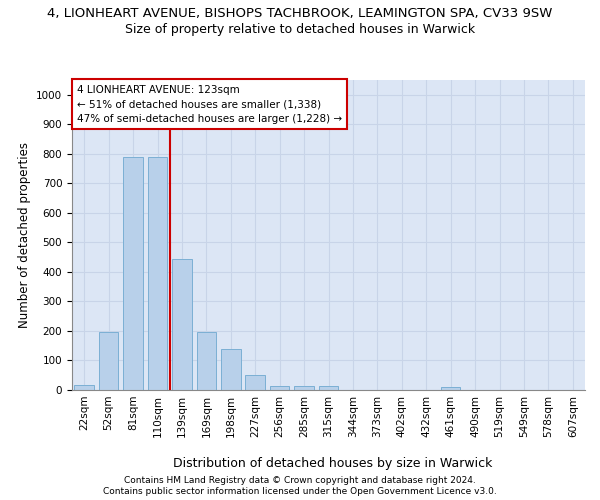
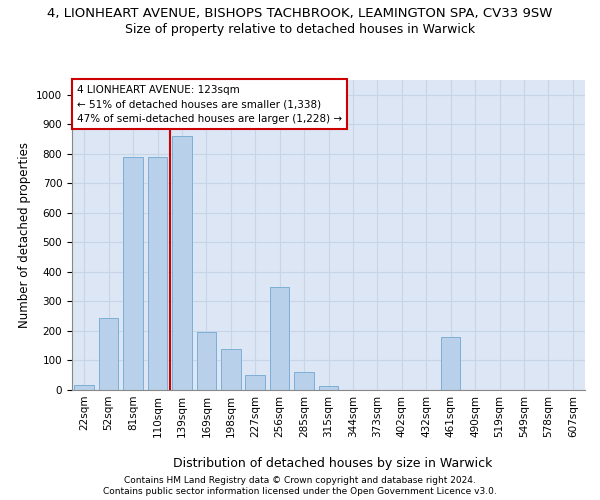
52sqm: 197 -> 245
139sqm: 443 -> 860
256sqm: 15 -> 350
285sqm: 12 -> 60
461sqm: 10 -> 180
